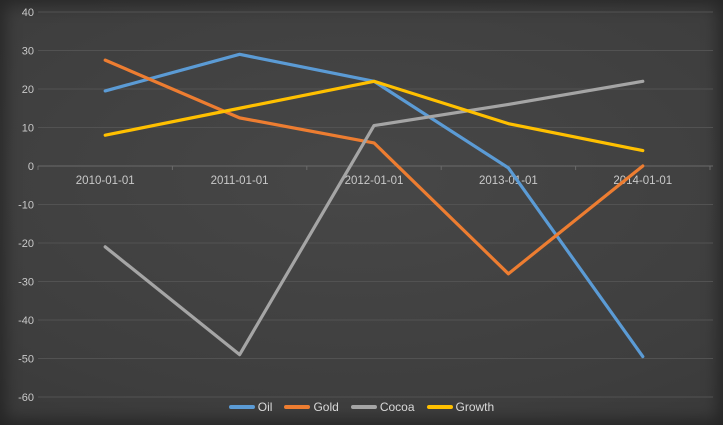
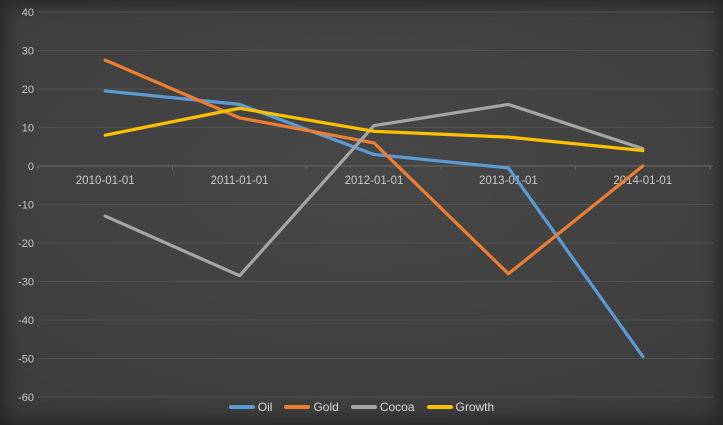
Cocoa/2010-01-01: -21 -> -13
Oil/2011-01-01: 29 -> 16
Cocoa/2011-01-01: -49 -> -28
Oil/2012-01-01: 22 -> 3
Growth/2012-01-01: 22 -> 9
Growth/2013-01-01: 11 -> 8
Cocoa/2014-01-01: 22 -> 4
